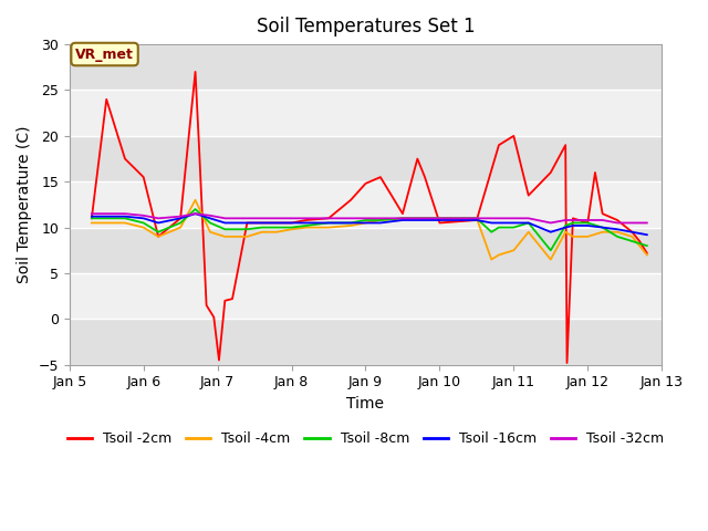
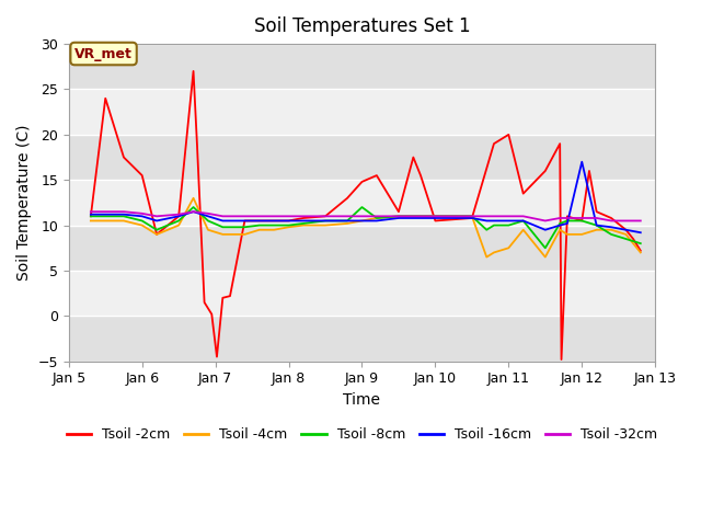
Tsoil -8cm/Jan 9: 10.8 -> 12.0
Tsoil -16cm/Jan 12: 10.2 -> 17.0
